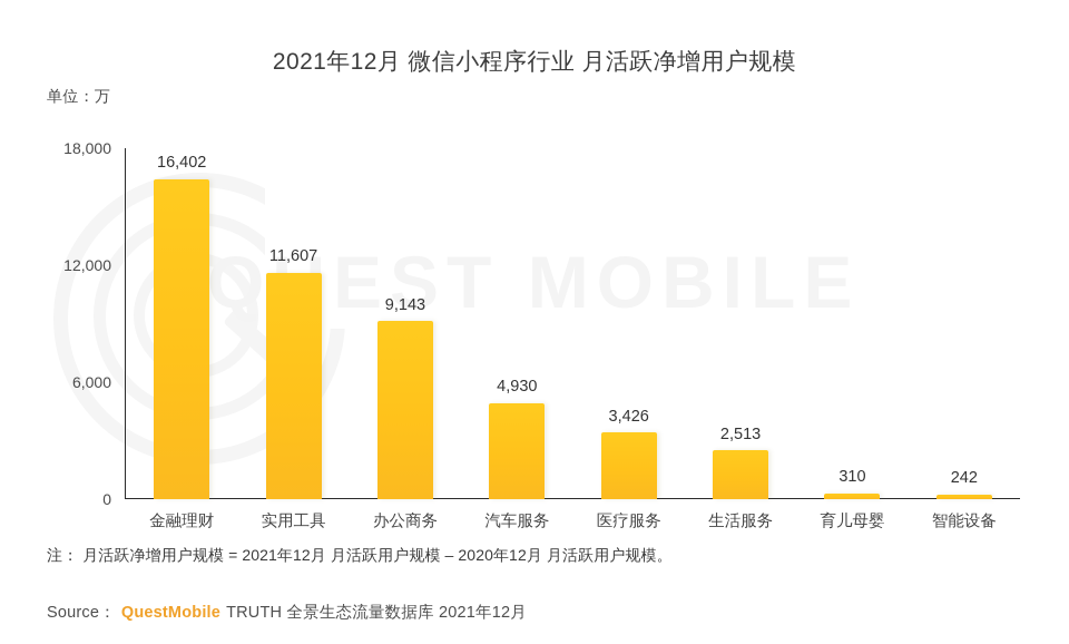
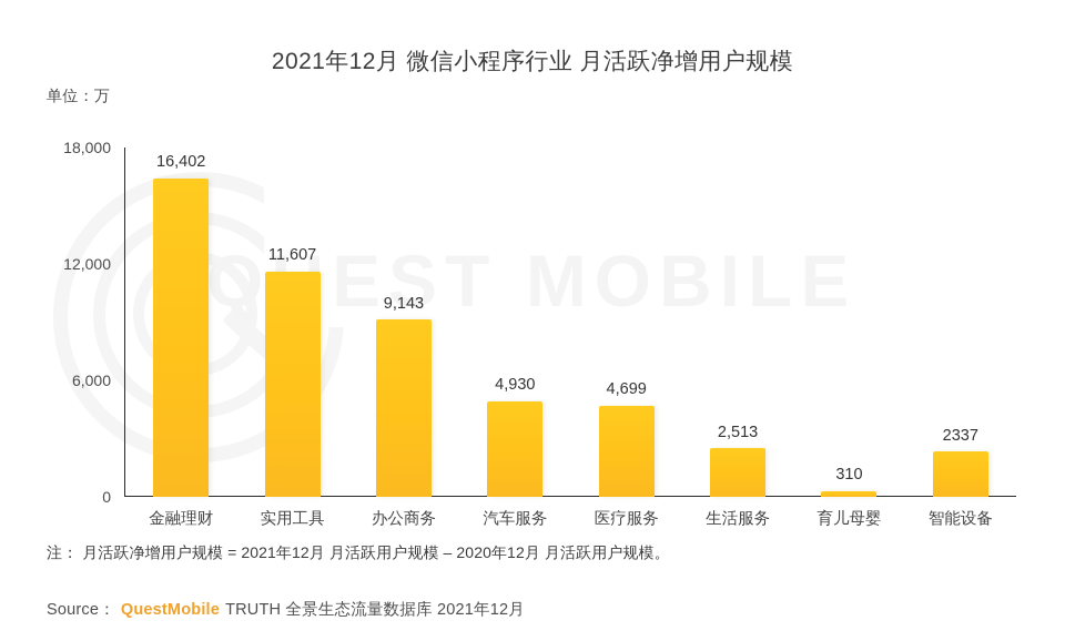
医疗服务: 3,426 -> 4,699
智能设备: 242 -> 2337
